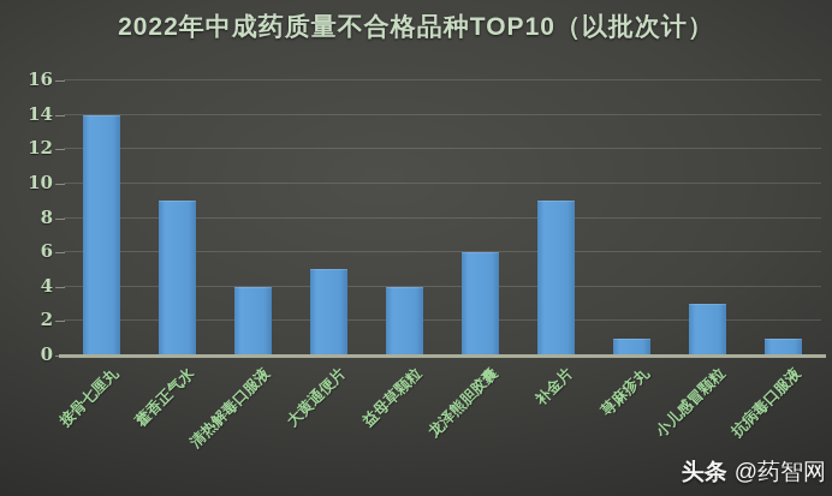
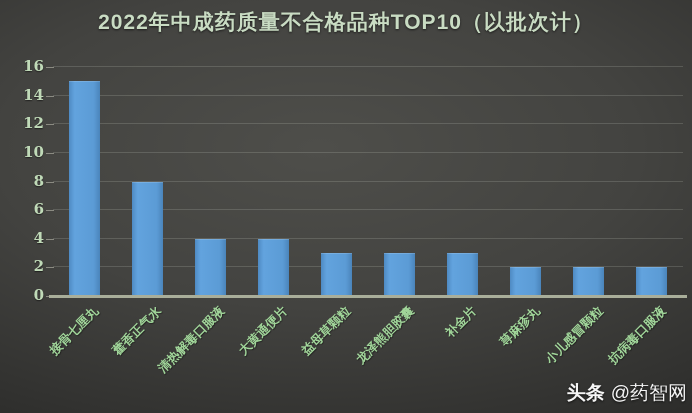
接骨七厘丸: 14 -> 15
藿香正气水: 9 -> 8
大黄通便片: 5 -> 4
益母草颗粒: 4 -> 3
龙泽熊胆胶囊: 6 -> 3
补金片: 9 -> 3
荨麻疹丸: 1 -> 2
小儿感冒颗粒: 3 -> 2
抗病毒口服液: 1 -> 2
